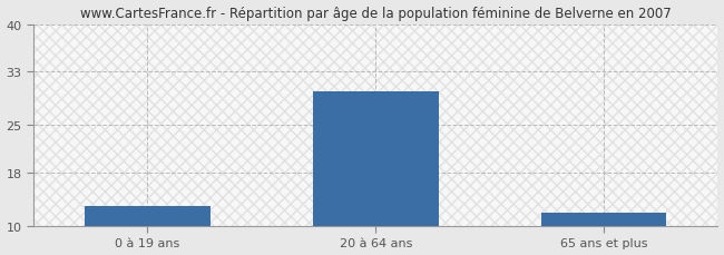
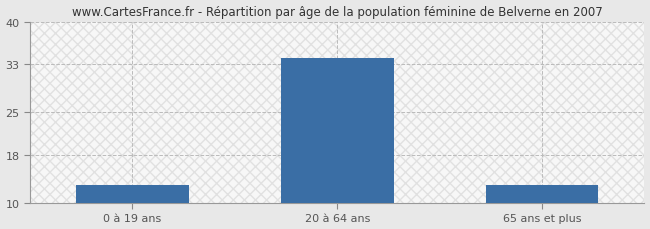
20 à 64 ans: 30 -> 34
65 ans et plus: 12 -> 13
